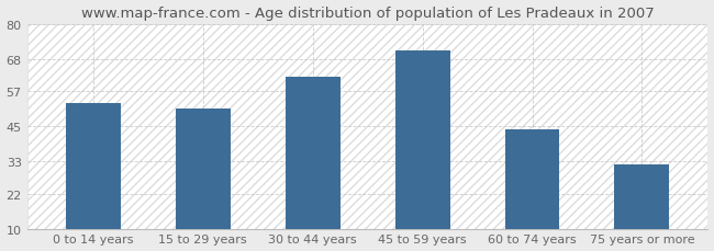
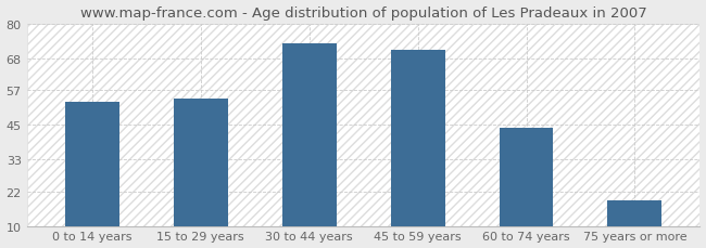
15 to 29 years: 51 -> 54
30 to 44 years: 62 -> 73
75 years or more: 32 -> 19
